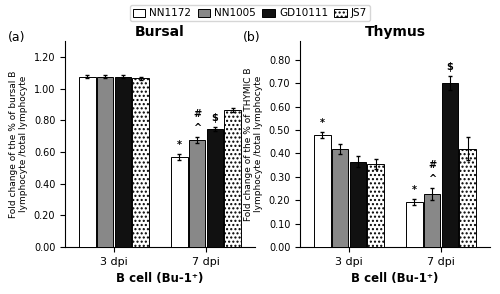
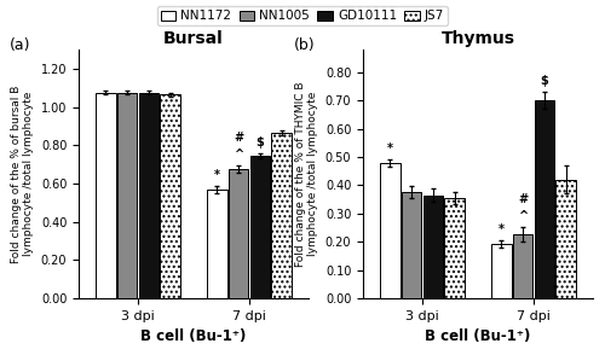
Thymus/NN1005/3 dpi: 0.420 -> 0.375
